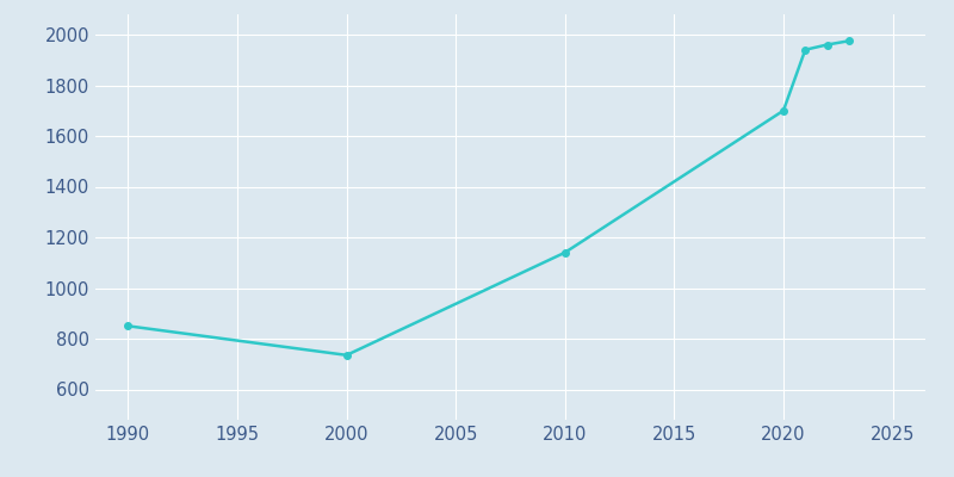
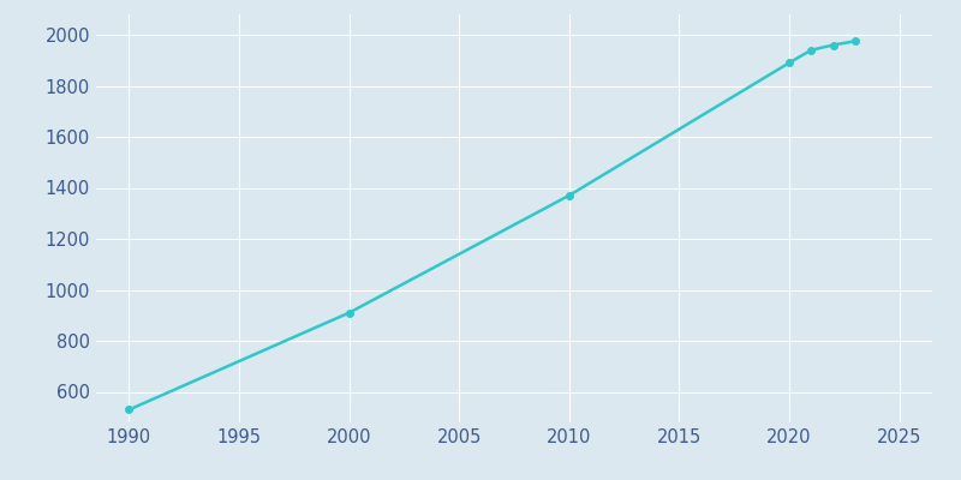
1990: 850 -> 530
2000: 735 -> 910
2010: 1140 -> 1370
2020: 1700 -> 1890
